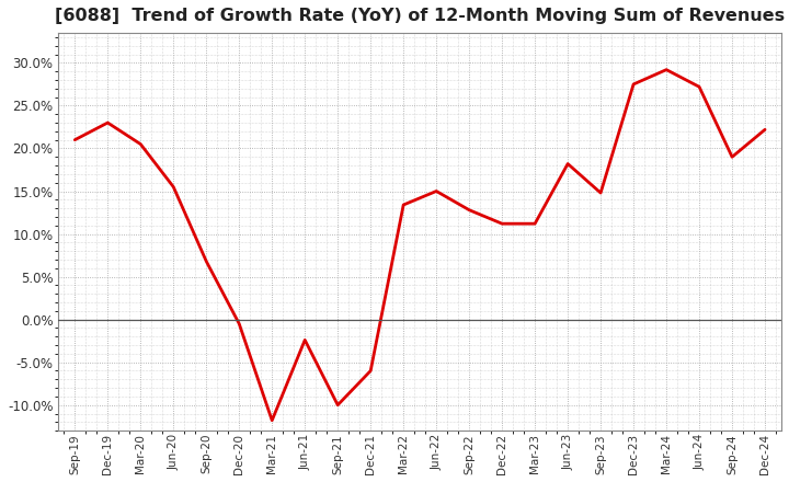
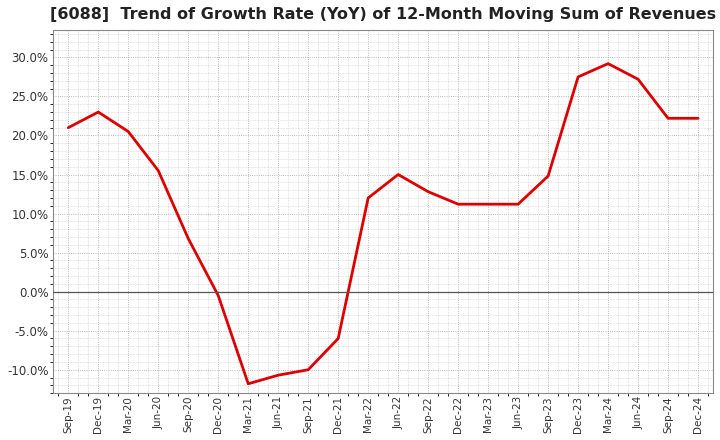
Jun-21: -2.4% -> -10.7%
Mar-22: 13.4% -> 12.0%
Jun-23: 18.2% -> 11.2%
Sep-24: 19.0% -> 22.2%
